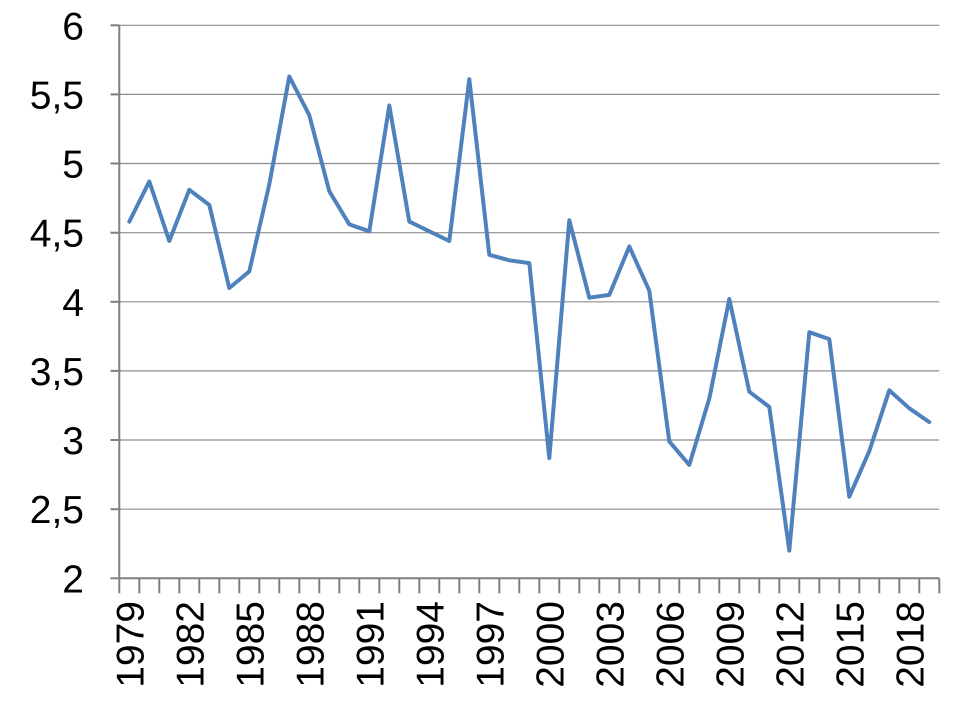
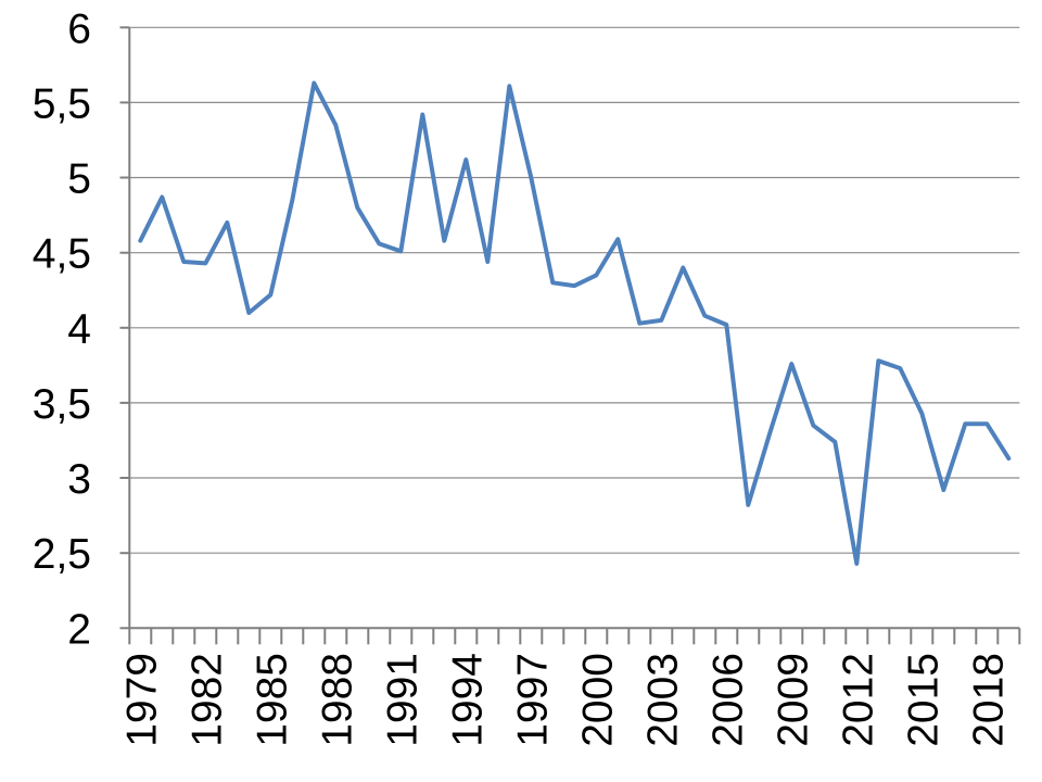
1982: 4.81 -> 4.43
1994: 4.51 -> 5.12
1997: 4.34 -> 5.00
2000: 2.87 -> 4.35
2006: 2.99 -> 4.02
2009: 4.02 -> 3.76
2012: 2.20 -> 2.43
2015: 2.59 -> 3.43
2018: 3.23 -> 3.36
